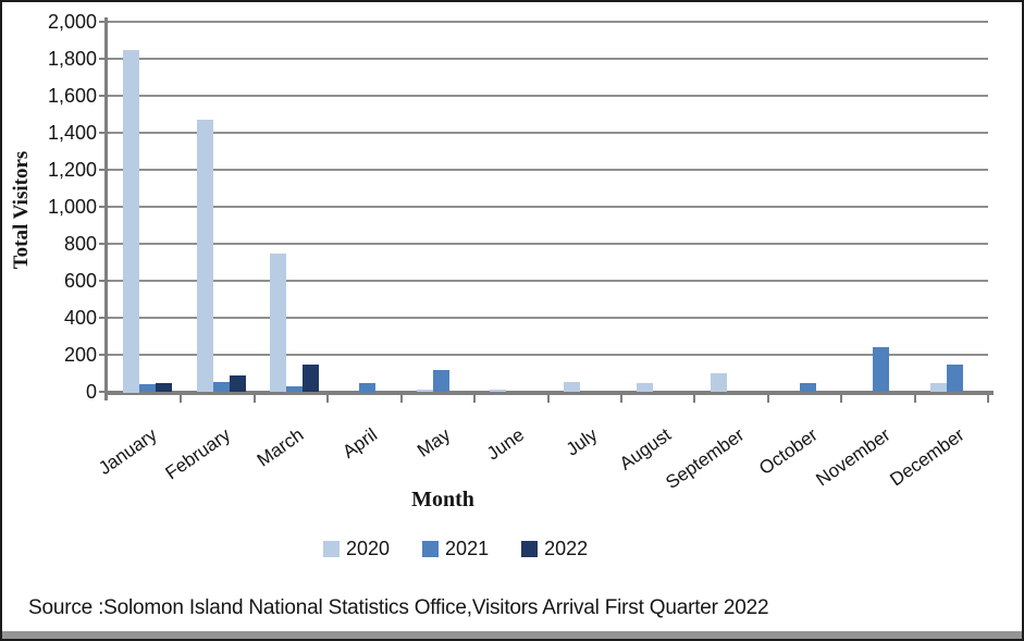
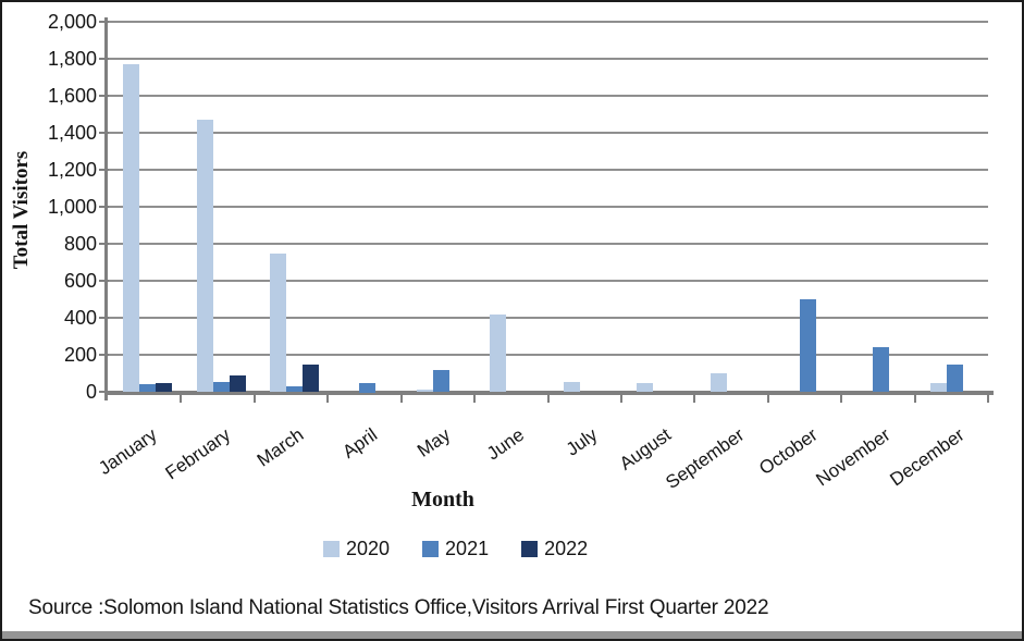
2020/January: 1850 -> 1770
2020/June: 10 -> 420
2021/October: 40 -> 500
